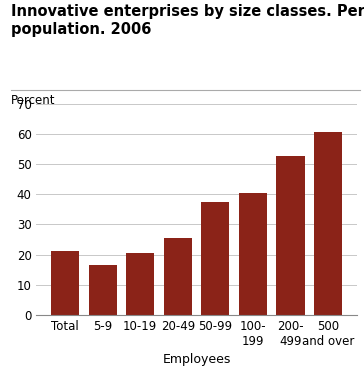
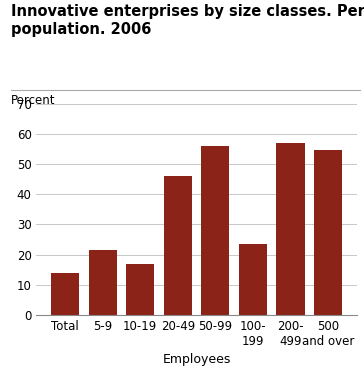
Total: 21.3 -> 14.0
5-9: 16.4 -> 21.5
10-19: 20.4 -> 17.0
20-49: 25.5 -> 46.0
50-99: 37.5 -> 56.0
100- 199: 40.5 -> 23.5
200- 499: 52.5 -> 57.0
500 and over: 60.5 -> 54.5
